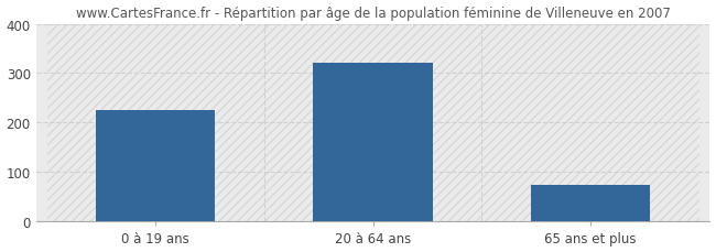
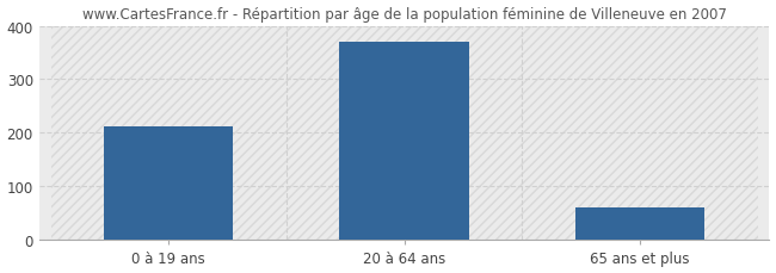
0 à 19 ans: 225 -> 213
20 à 64 ans: 320 -> 370
65 ans et plus: 75 -> 60
